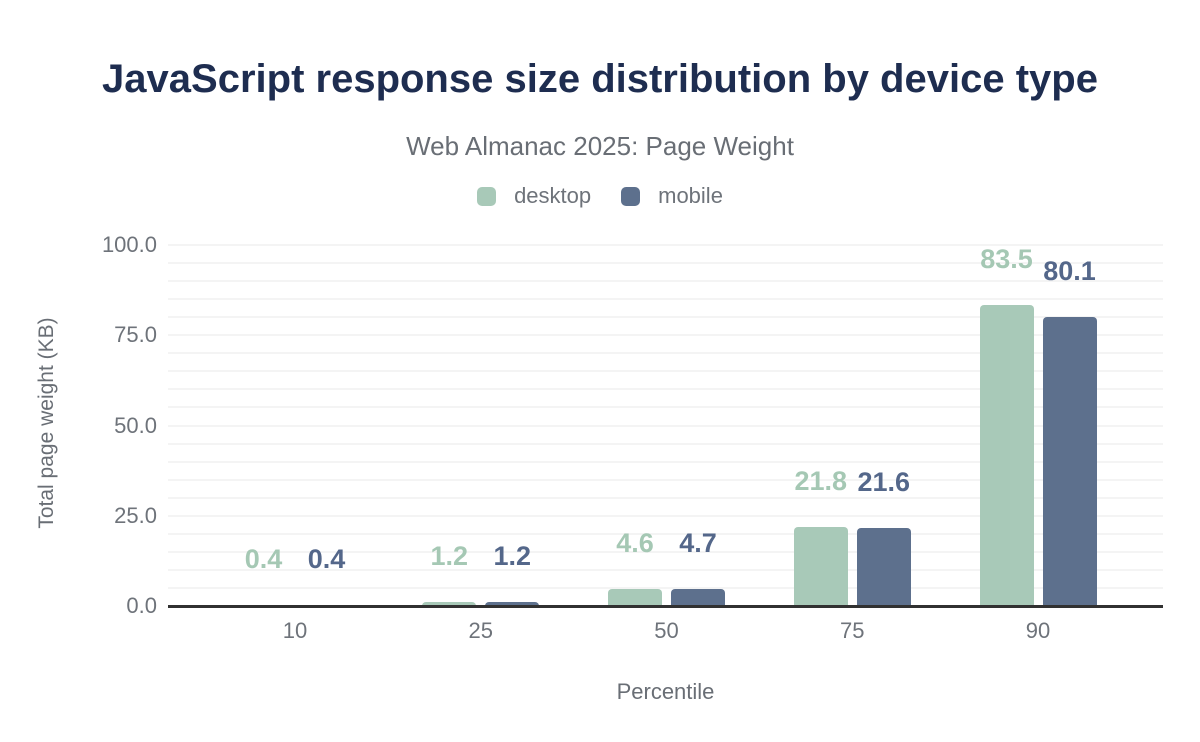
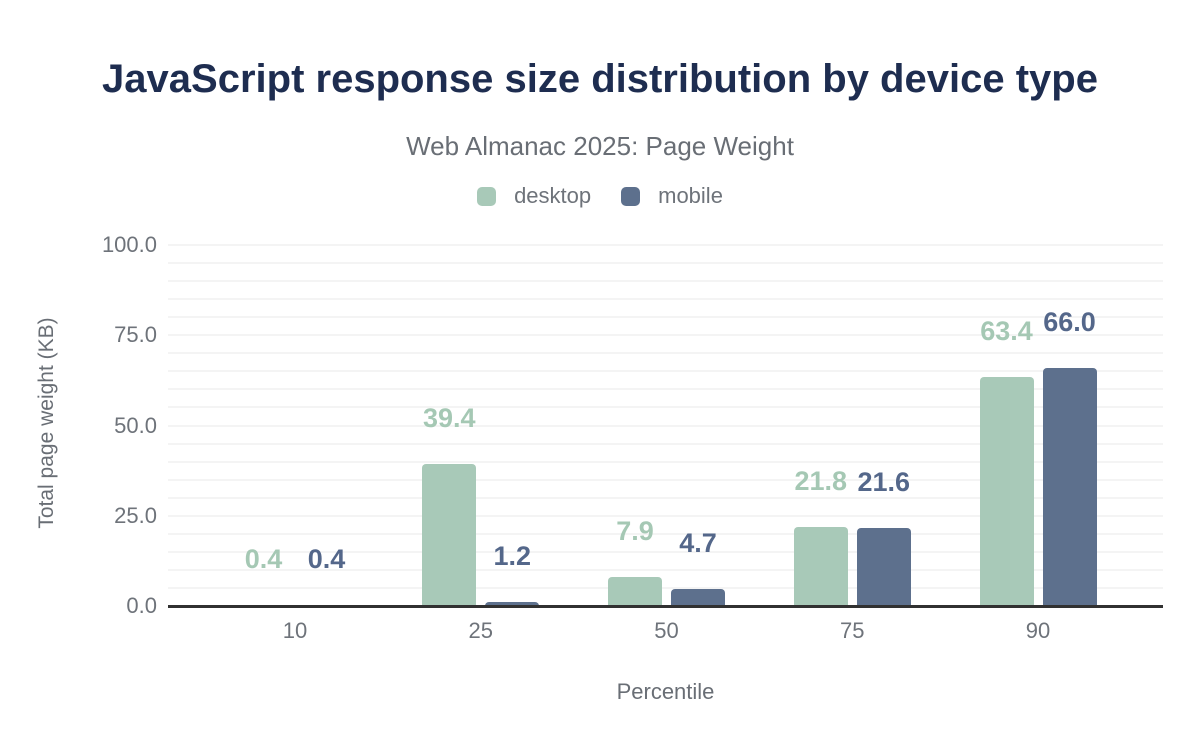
desktop/25: 1.2 -> 39.4
desktop/50: 4.6 -> 7.9
desktop/90: 83.5 -> 63.4
mobile/90: 80.1 -> 66.0
